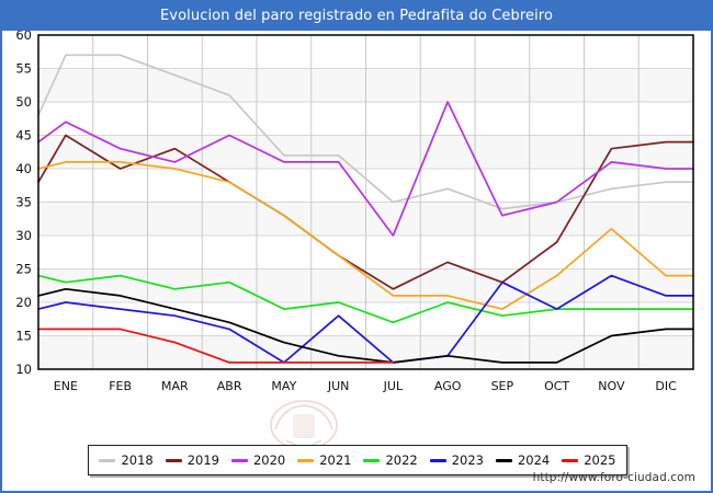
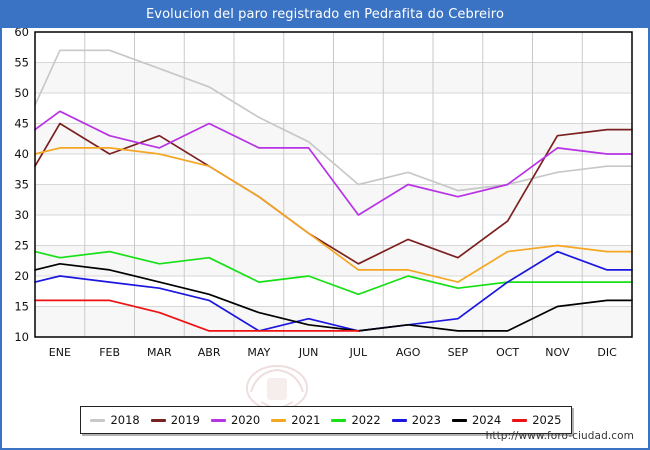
2018/MAY: 42 -> 46
2023/JUN: 18 -> 13
2020/AGO: 50 -> 35
2023/SEP: 23 -> 13
2021/NOV: 31 -> 25
